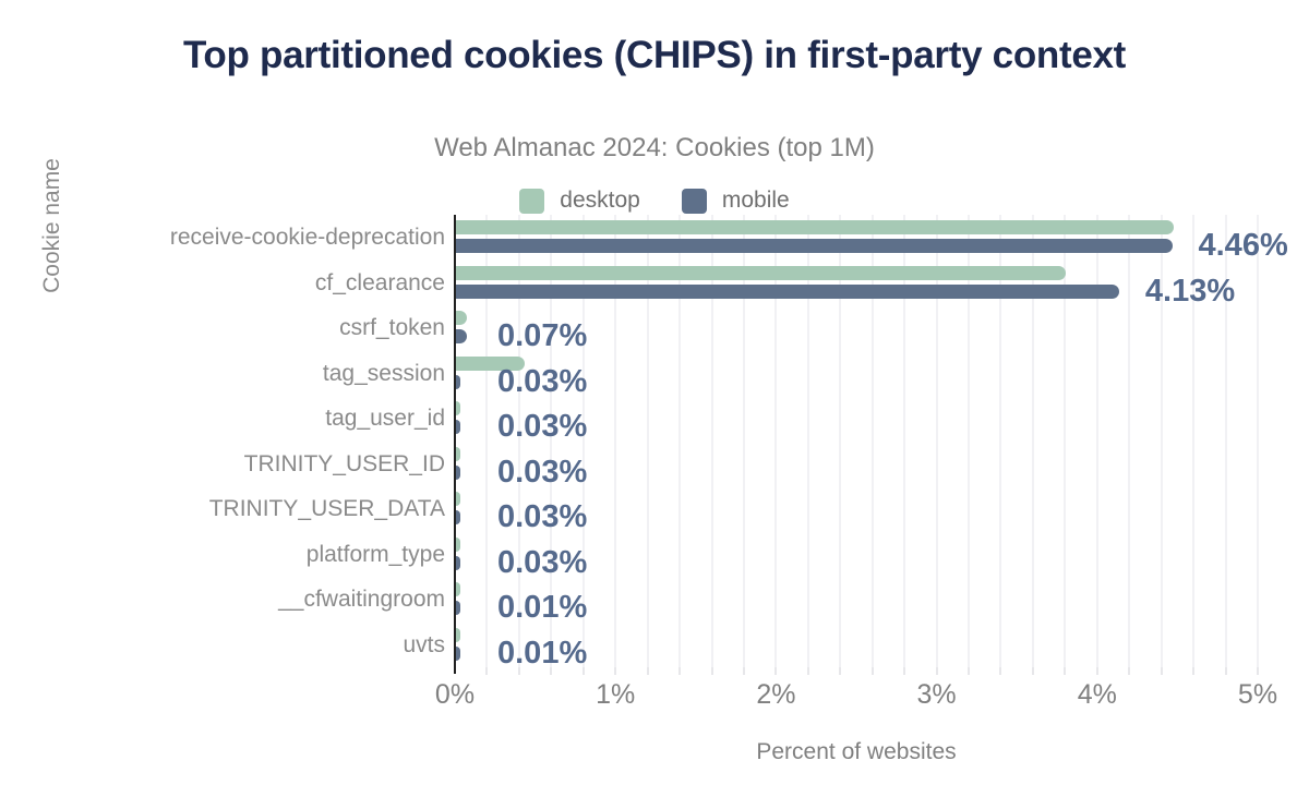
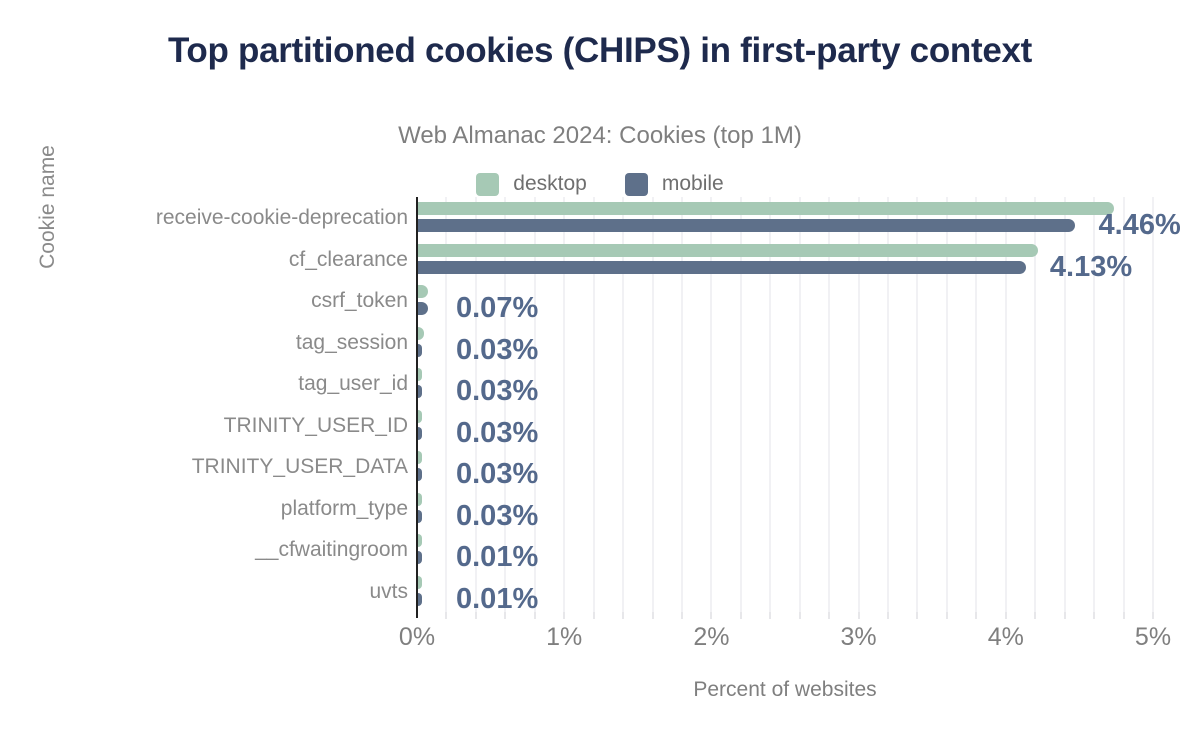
desktop/receive-cookie-deprecation: 4.47% -> 4.73%
desktop/cf_clearance: 3.80% -> 4.21%
desktop/tag_session: 0.43% -> 0.04%
